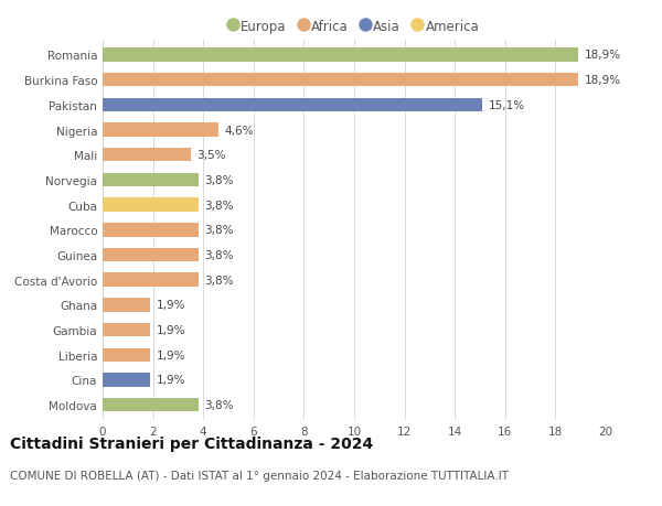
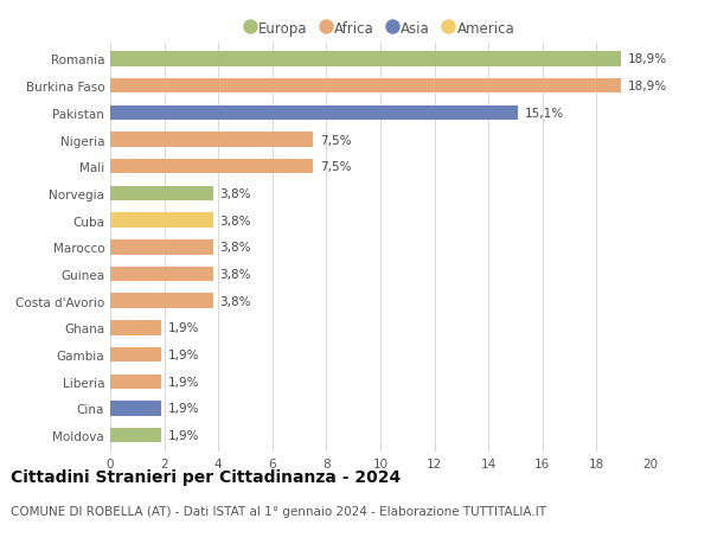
Nigeria: 4,6% -> 7,5%
Mali: 3,5% -> 7,5%
Moldova: 3,8% -> 1,9%
